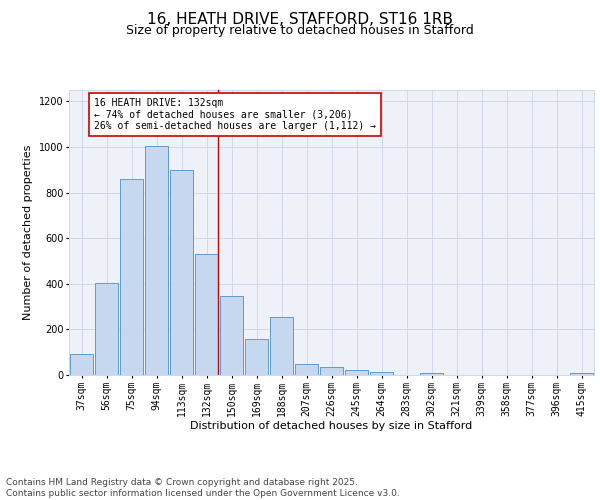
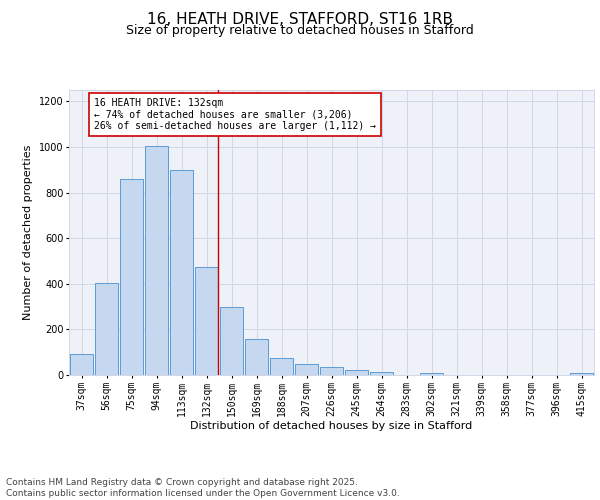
132sqm: 530 -> 475
150sqm: 345 -> 300
188sqm: 255 -> 75
